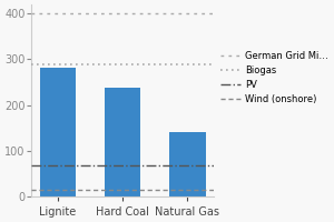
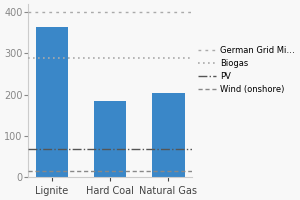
Lignite: 282 -> 365
Hard Coal: 238 -> 185
Natural Gas: 140 -> 205
